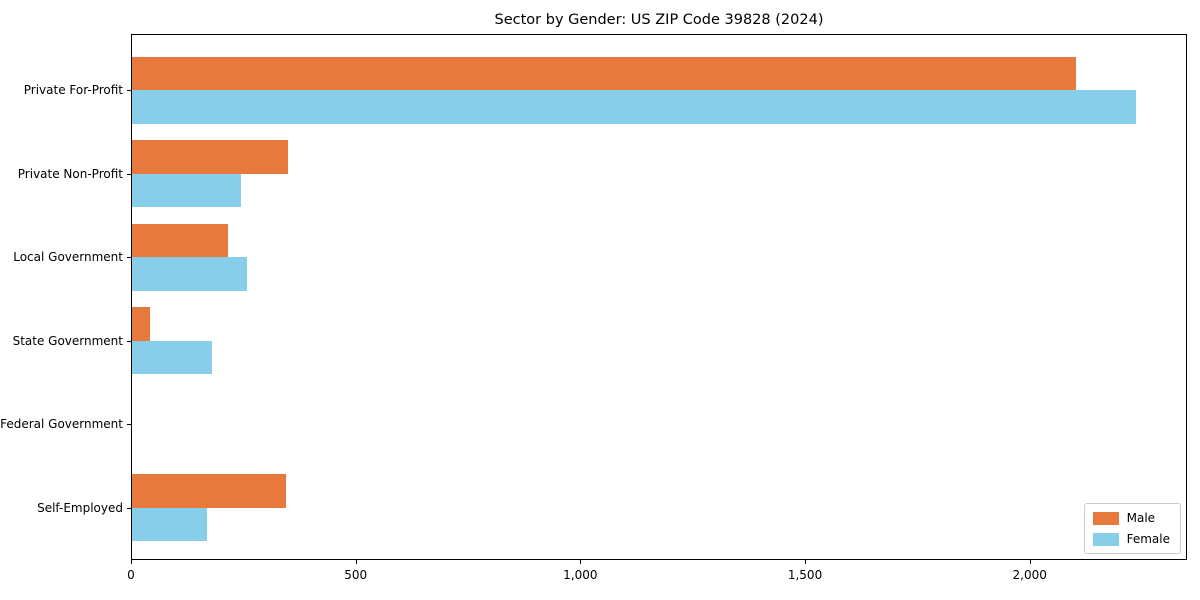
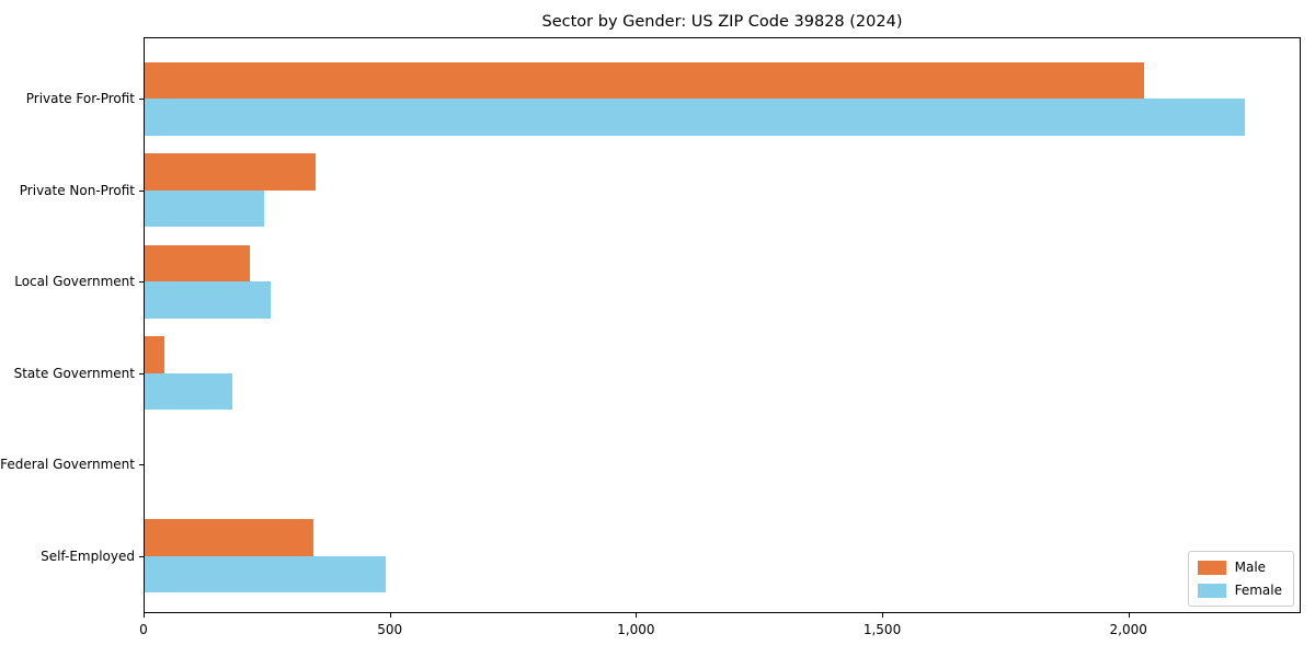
Male/Private For-Profit: 2100 -> 2030
Female/Self-Employed: 170 -> 490
